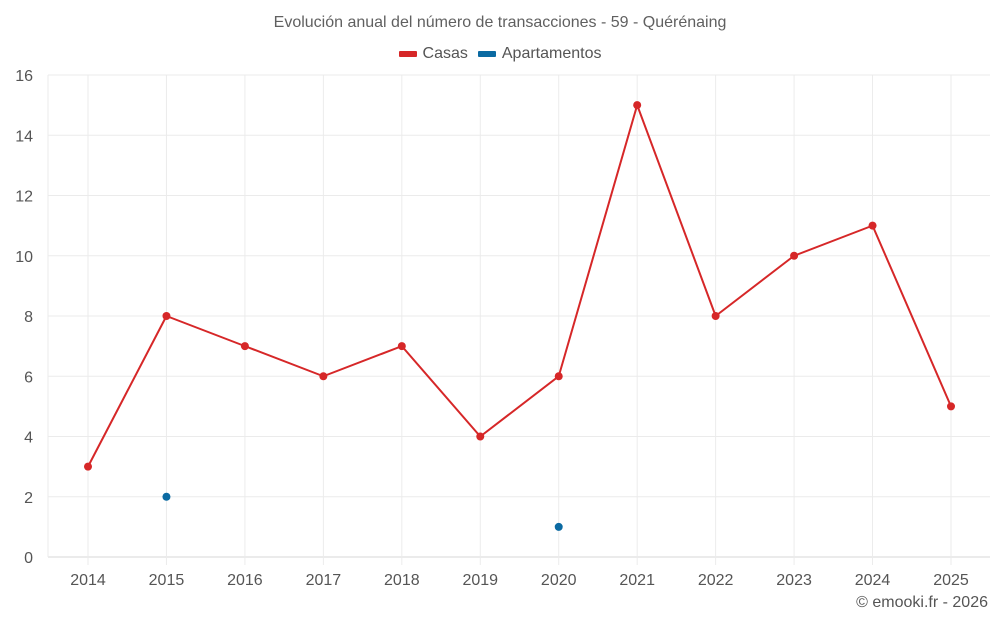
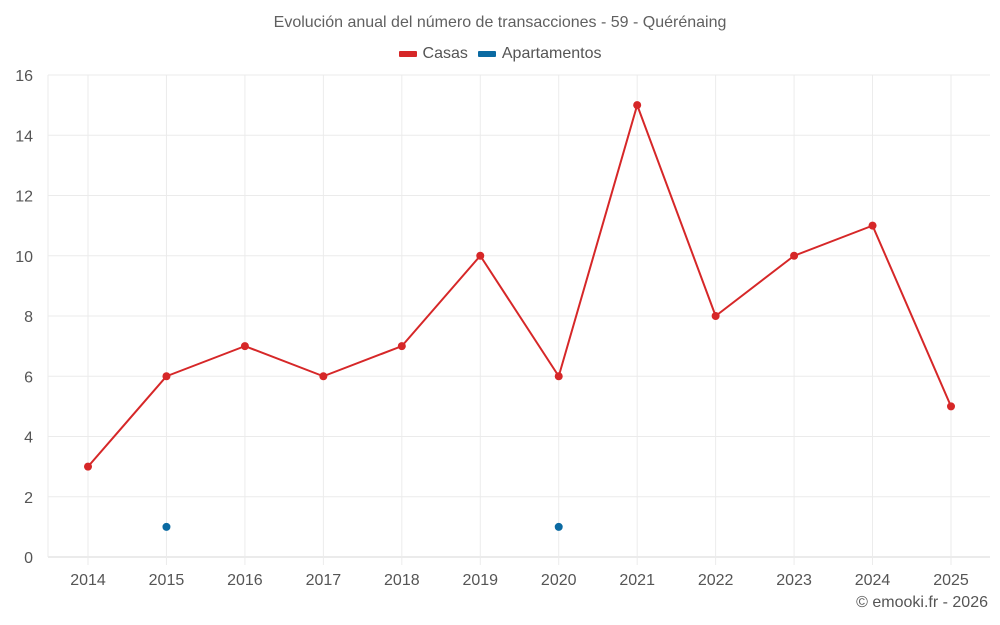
Casas/2015: 8 -> 6
Apartamentos/2015: 2 -> 1
Casas/2019: 4 -> 10
